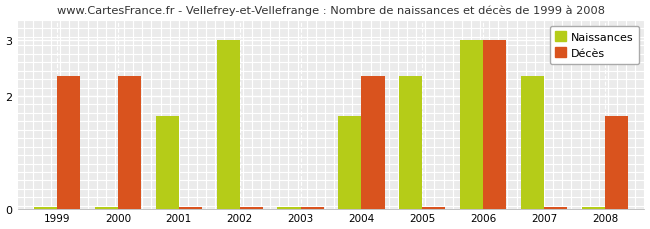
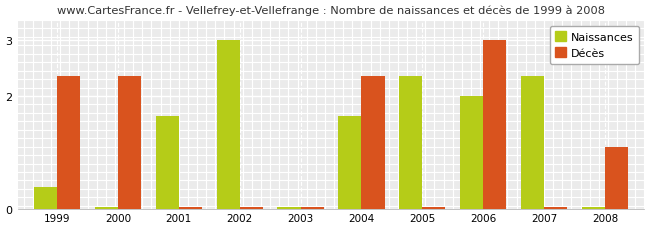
Naissances/1999: 0.02 -> 0.38
Naissances/2006: 3.00 -> 2.00
Décès/2008: 1.65 -> 1.10
